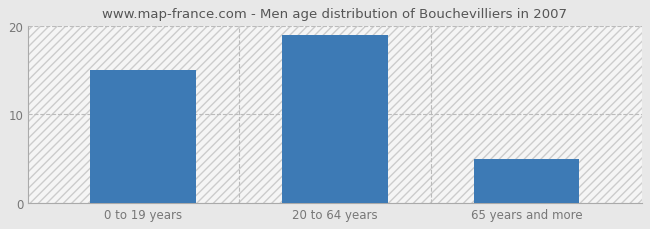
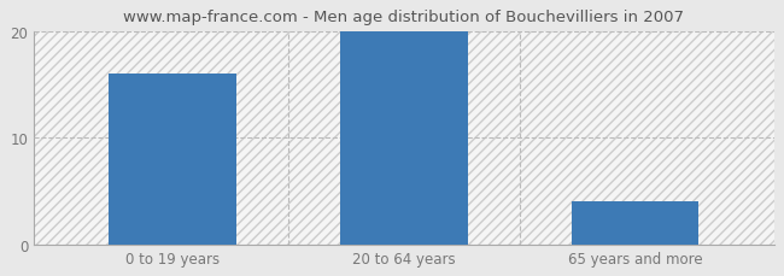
0 to 19 years: 15 -> 16
20 to 64 years: 19 -> 20
65 years and more: 5 -> 4
